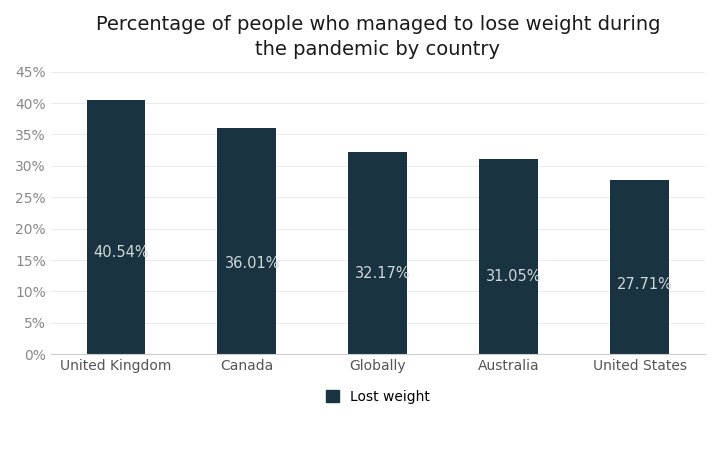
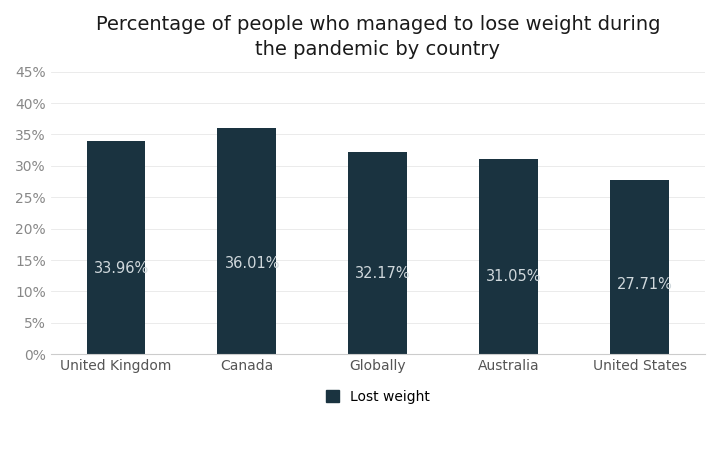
United Kingdom: 40.54% -> 33.96%
